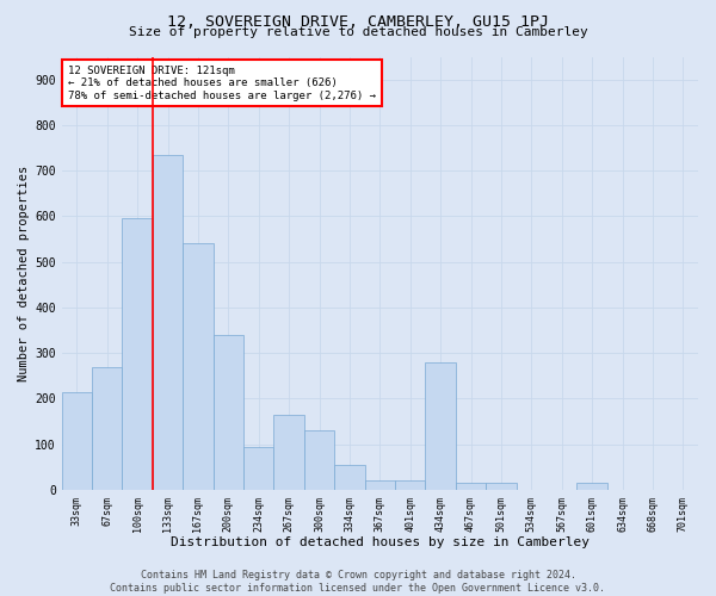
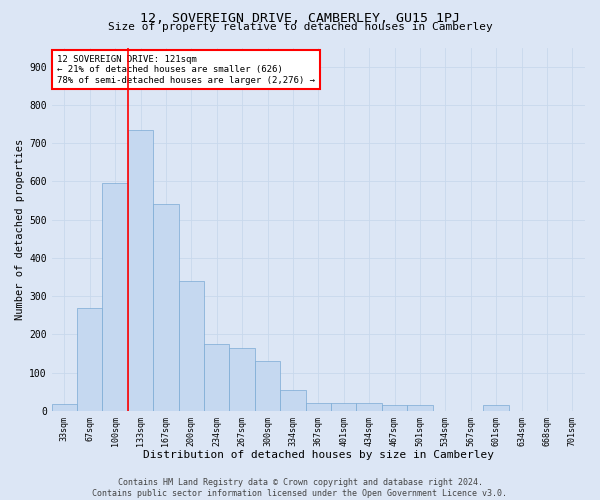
33sqm: 215 -> 18
234sqm: 95 -> 175
434sqm: 280 -> 20
